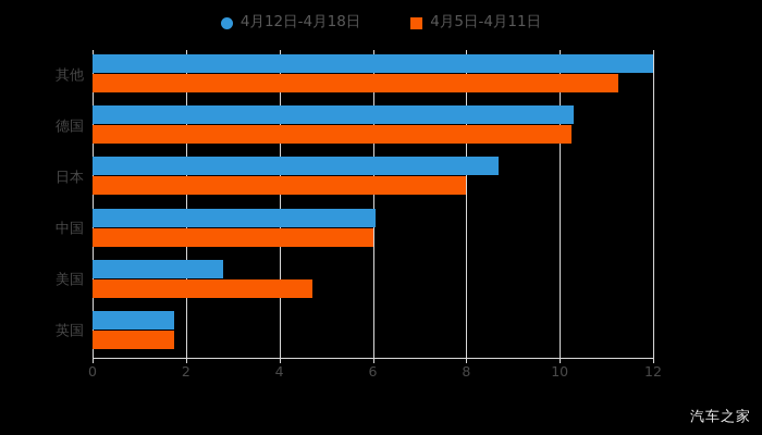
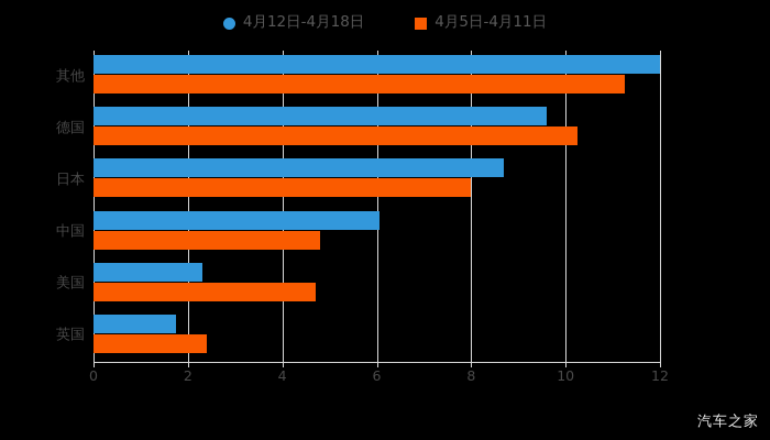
4月12日-4月18日/德国: 10.3 -> 9.6
4月5日-4月11日/中国: 6.0 -> 4.8
4月12日-4月18日/美国: 2.8 -> 2.3
4月5日-4月11日/英国: 1.8 -> 2.4
